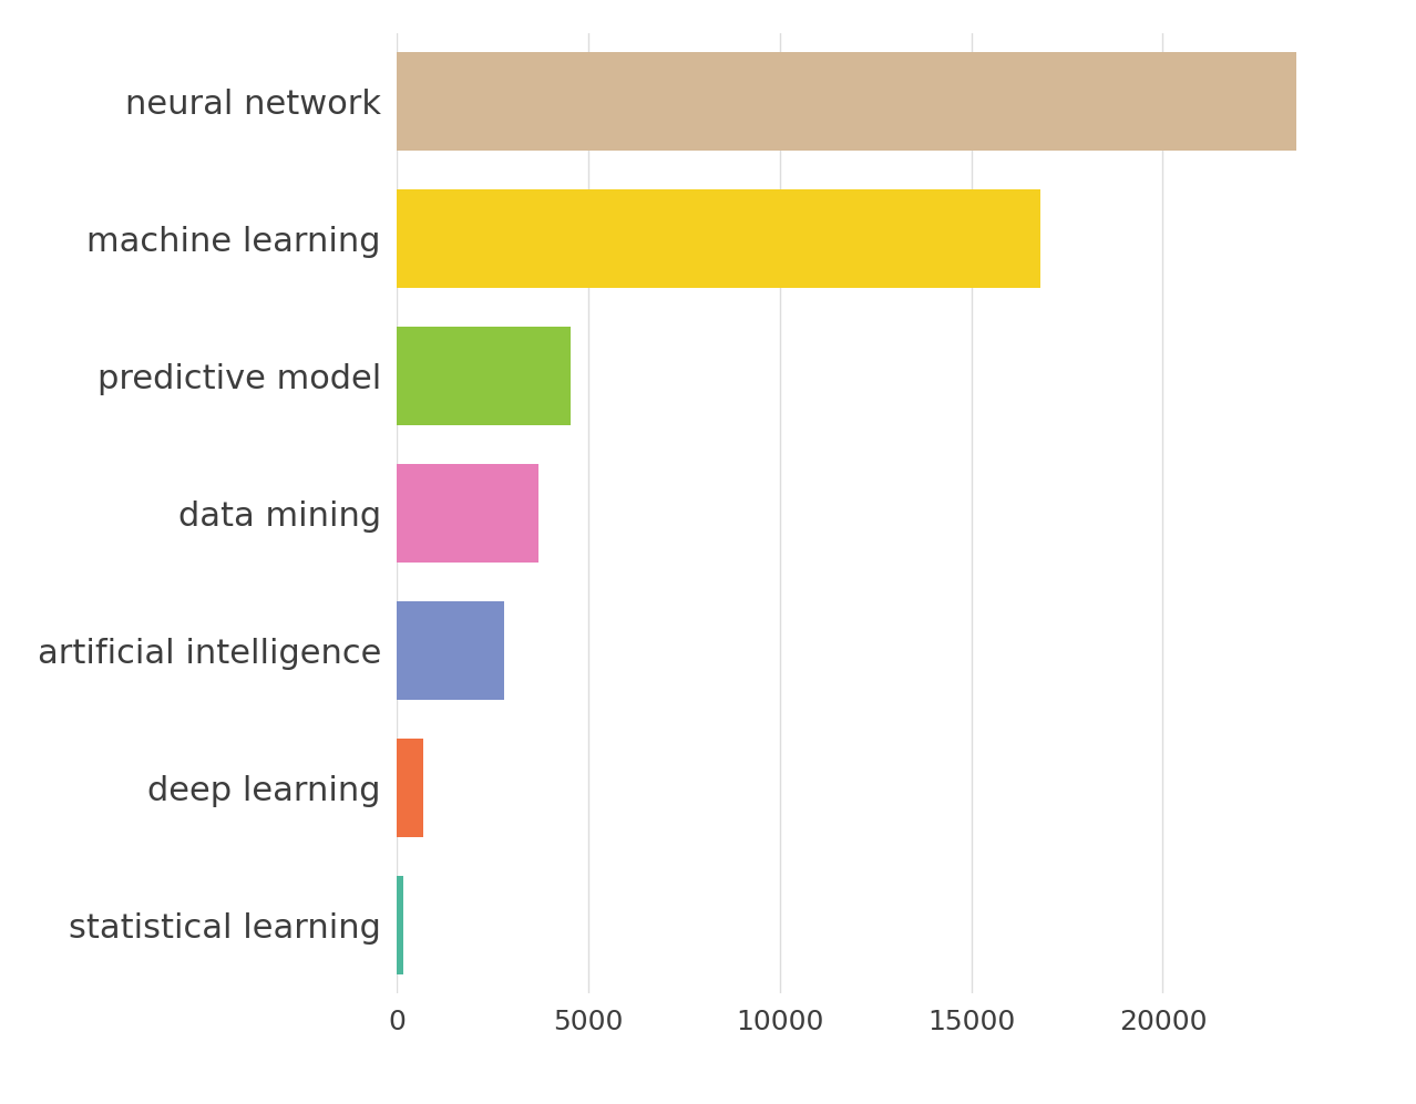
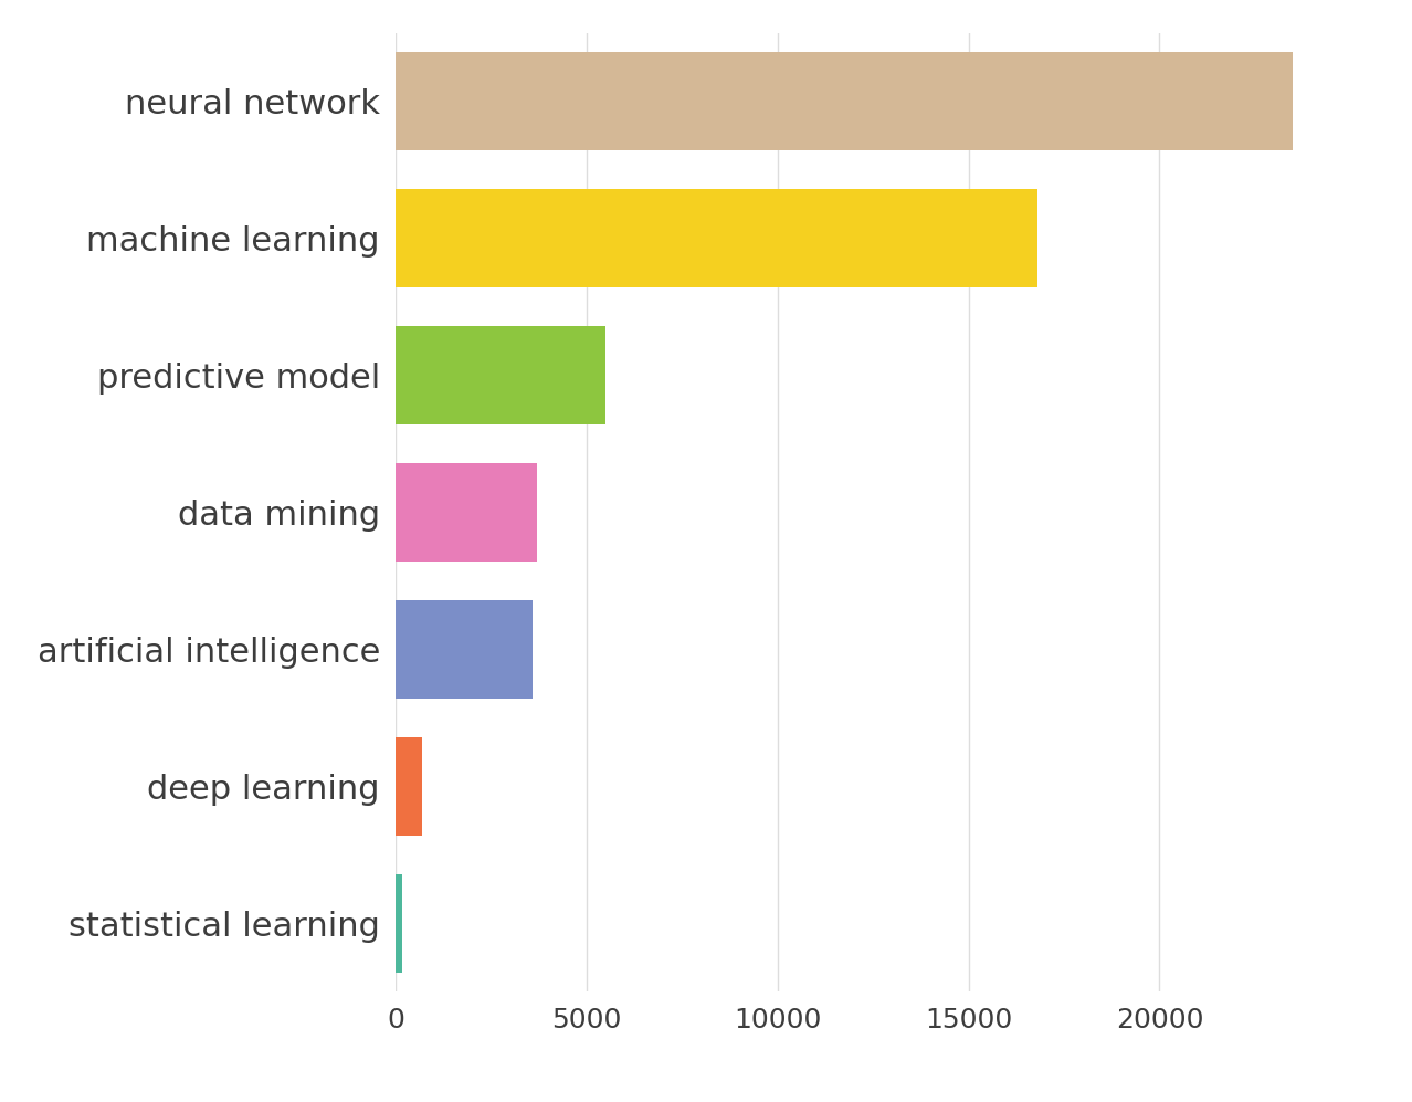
predictive model: 4550 -> 5500
artificial intelligence: 2800 -> 3600
